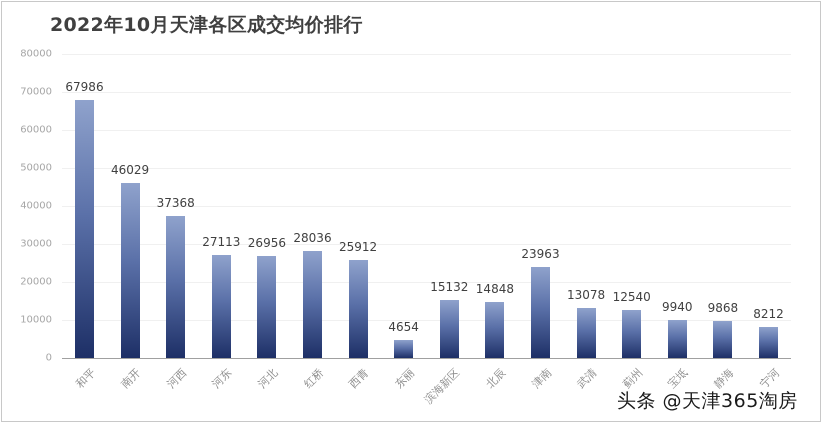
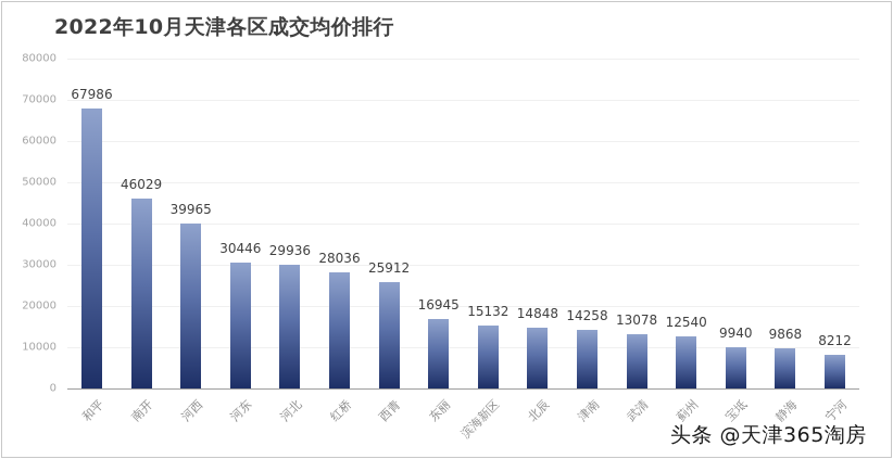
河西: 37368 -> 39965
河东: 27113 -> 30446
河北: 26956 -> 29936
东丽: 4654 -> 16945
津南: 23963 -> 14258
